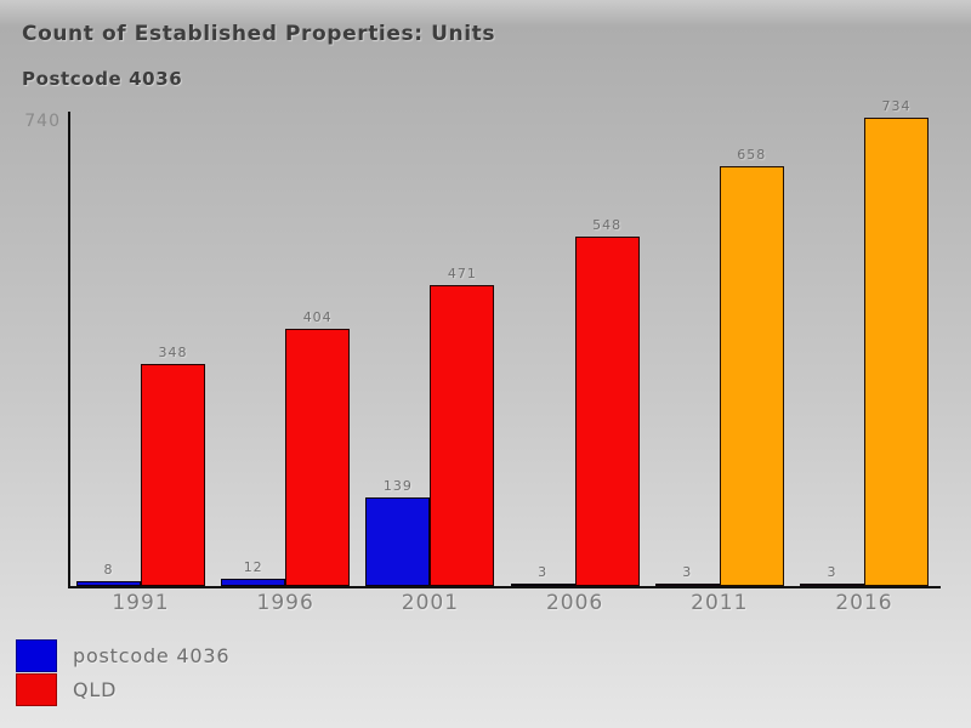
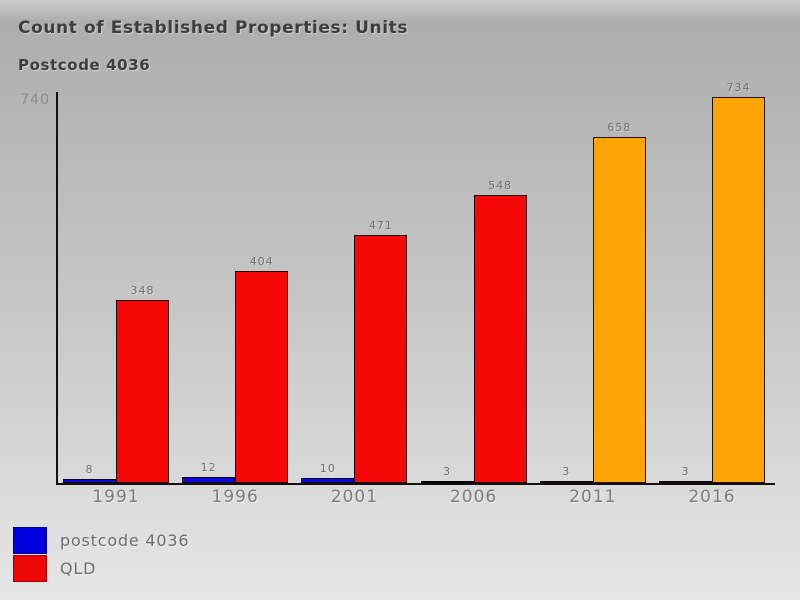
postcode 4036/2001: 139 -> 10
